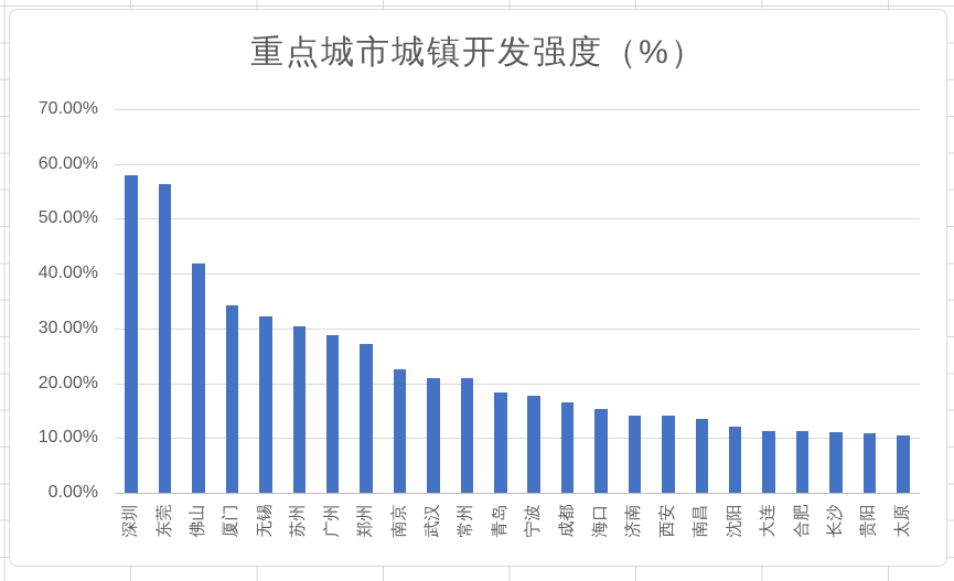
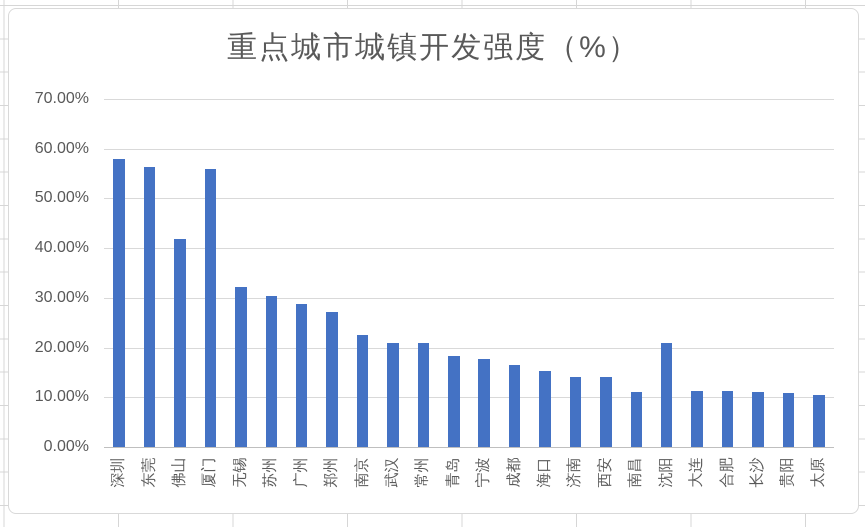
厦门: 34% -> 56%
南昌: 13% -> 11%
沈阳: 12% -> 21%
